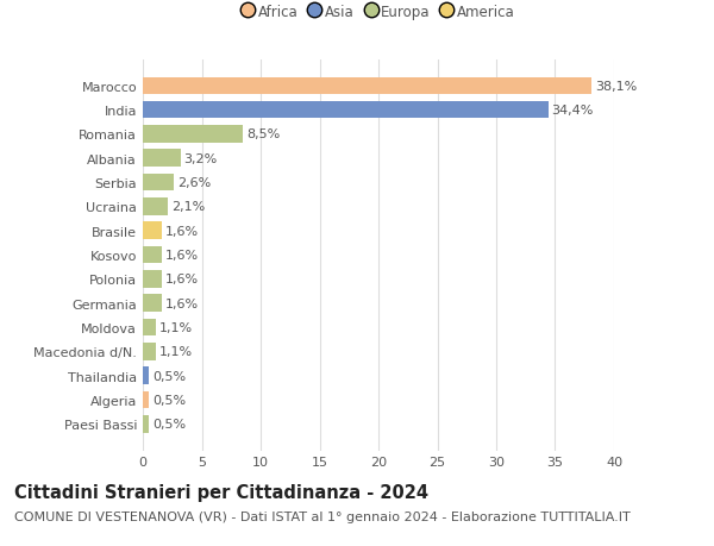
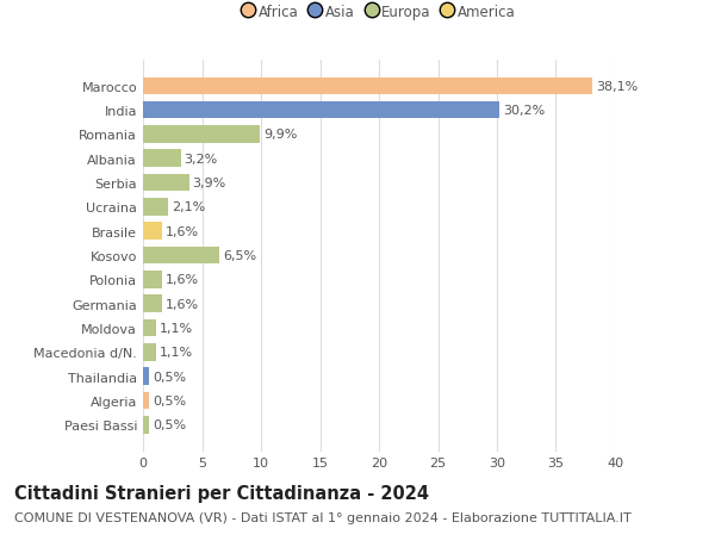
India: 34,4% -> 30,2%
Romania: 8,5% -> 9,9%
Serbia: 2,6% -> 3,9%
Kosovo: 1,6% -> 6,5%
